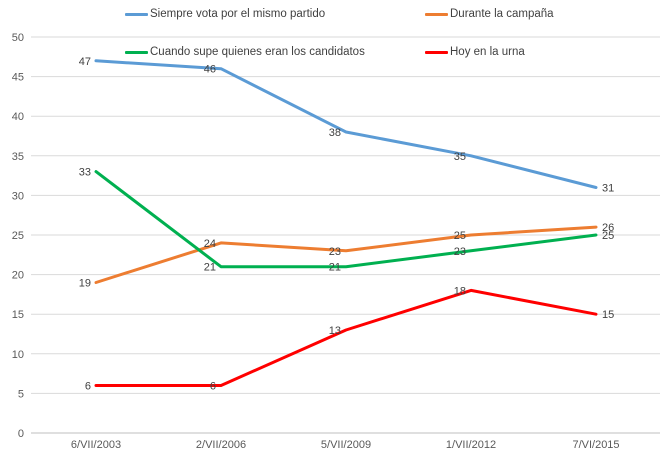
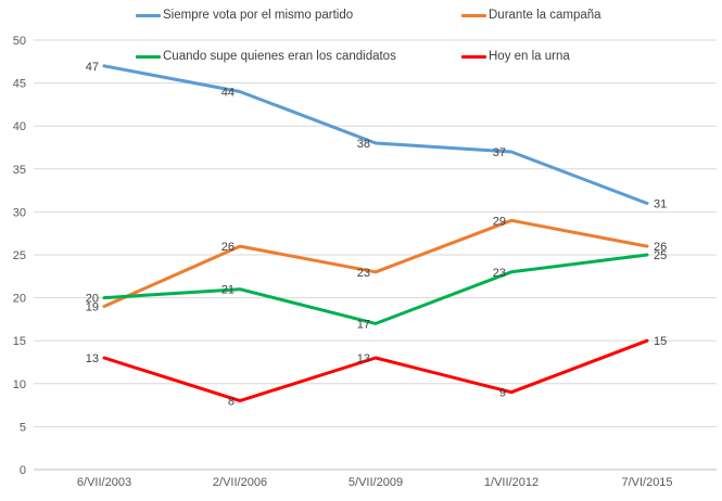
Cuando supe quienes eran los candidatos/6/VII/2003: 33 -> 20
Hoy en la urna/6/VII/2003: 6 -> 13
Siempre vota por el mismo partido/2/VII/2006: 46 -> 44
Durante la campaña/2/VII/2006: 24 -> 26
Hoy en la urna/2/VII/2006: 6 -> 8
Cuando supe quienes eran los candidatos/5/VII/2009: 21 -> 17
Siempre vota por el mismo partido/1/VII/2012: 35 -> 37
Durante la campaña/1/VII/2012: 25 -> 29
Hoy en la urna/1/VII/2012: 18 -> 9
